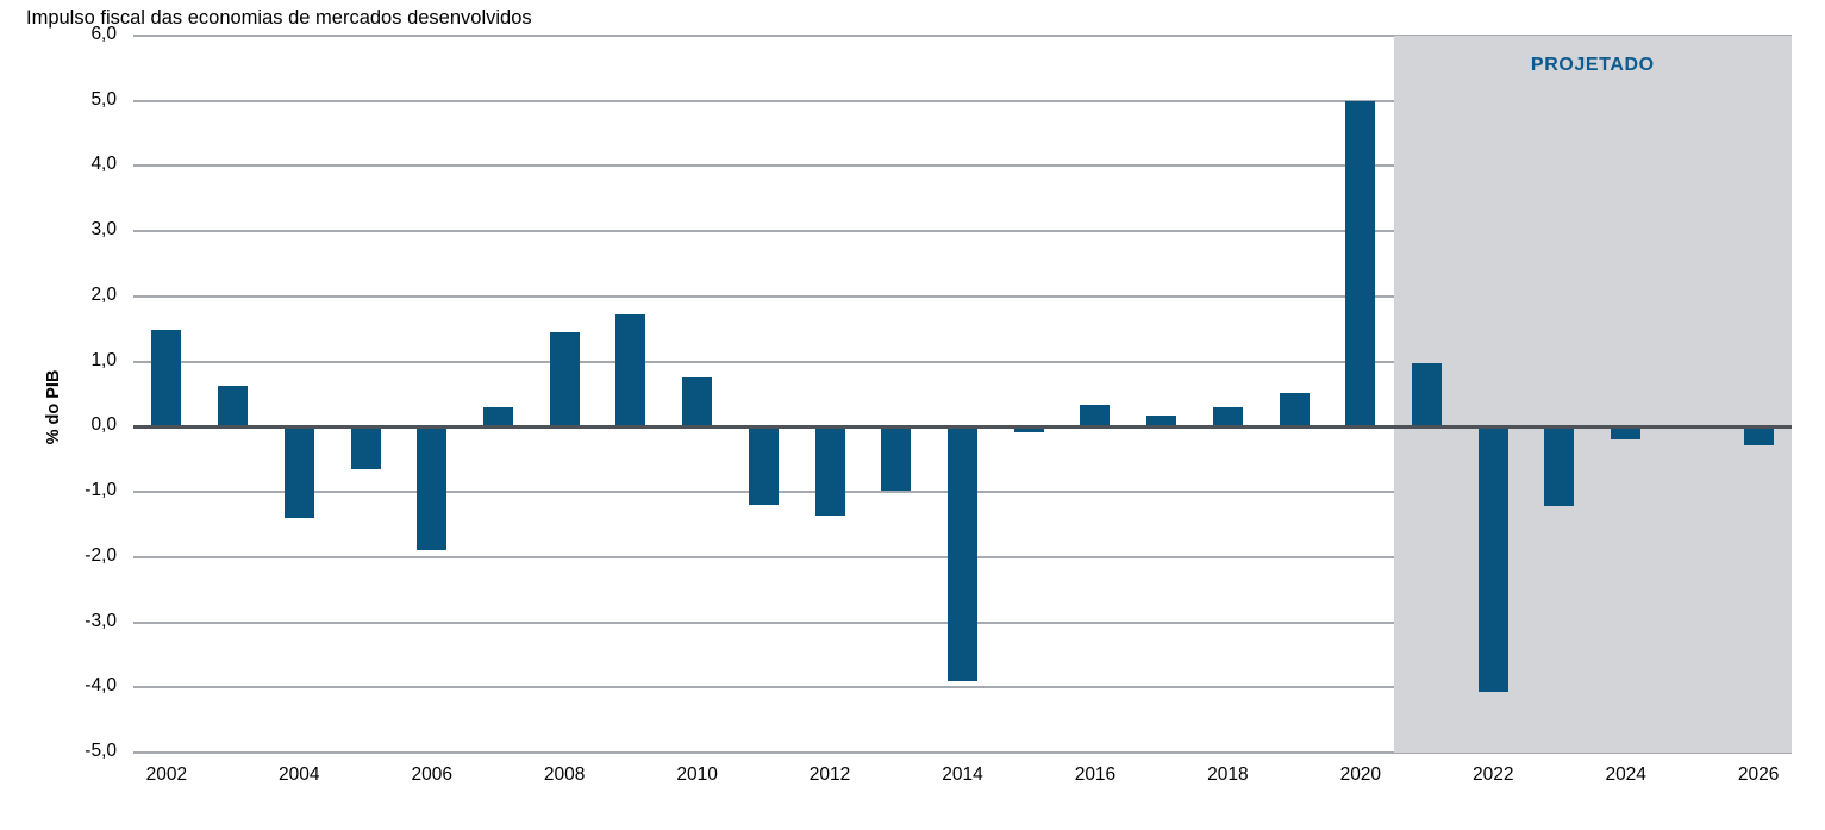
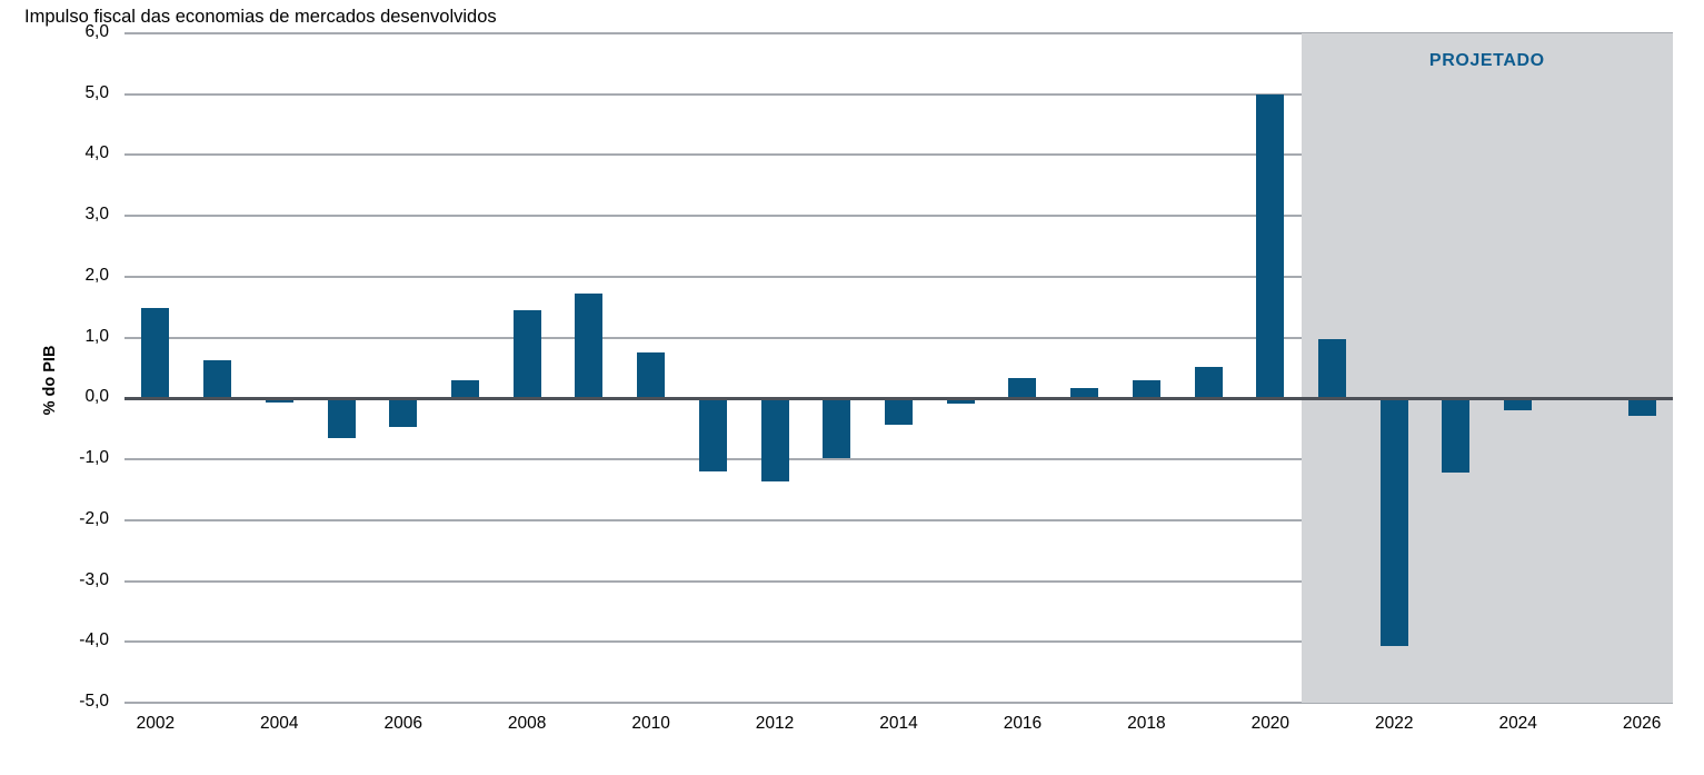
2004: -1,4 -> -0,1
2006: -1,9 -> -0,5
2014: -3,9 -> -0,4
